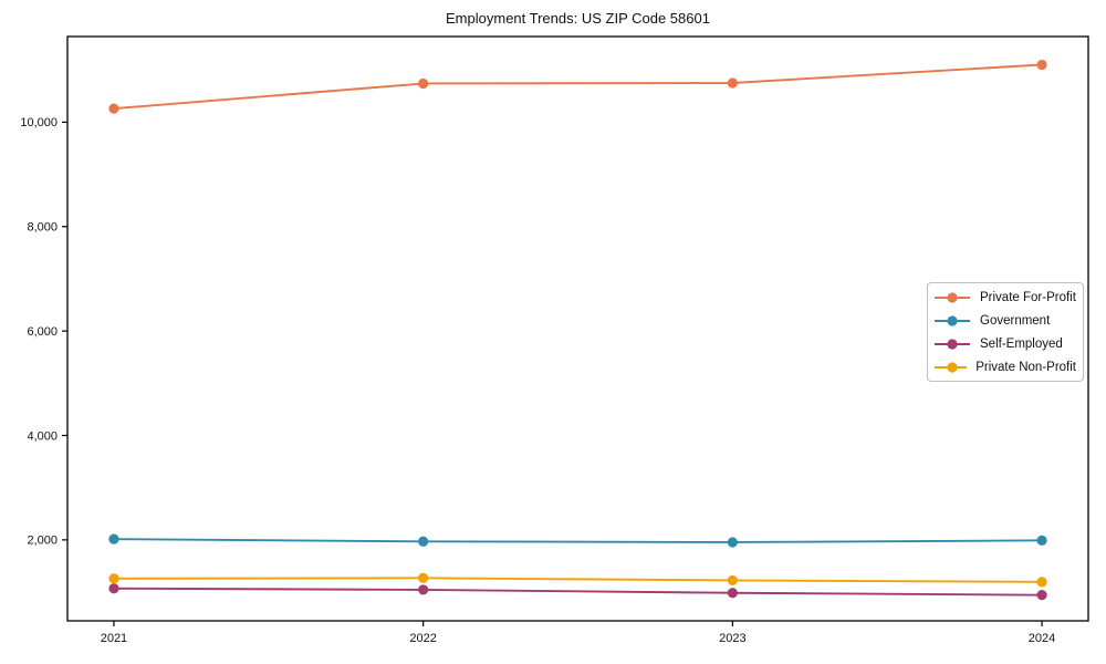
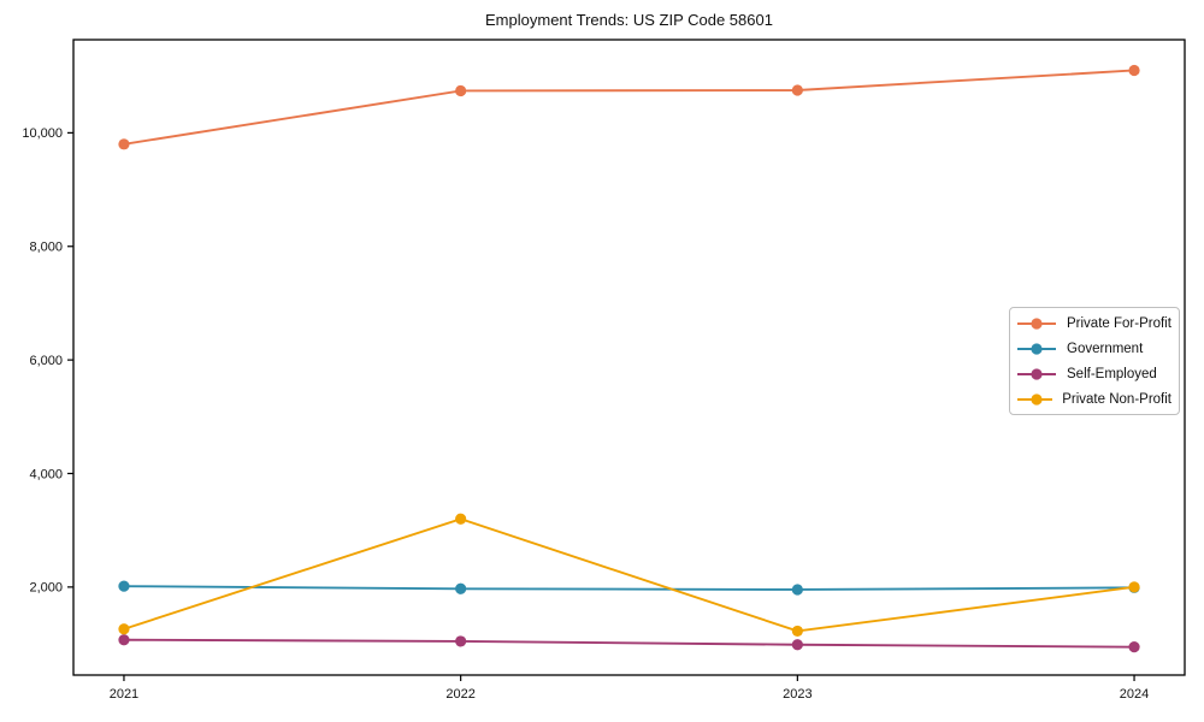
Private For-Profit/2021: 10300 -> 9800
Private Non-Profit/2022: 1300 -> 3200
Private Non-Profit/2024: 1200 -> 2000
